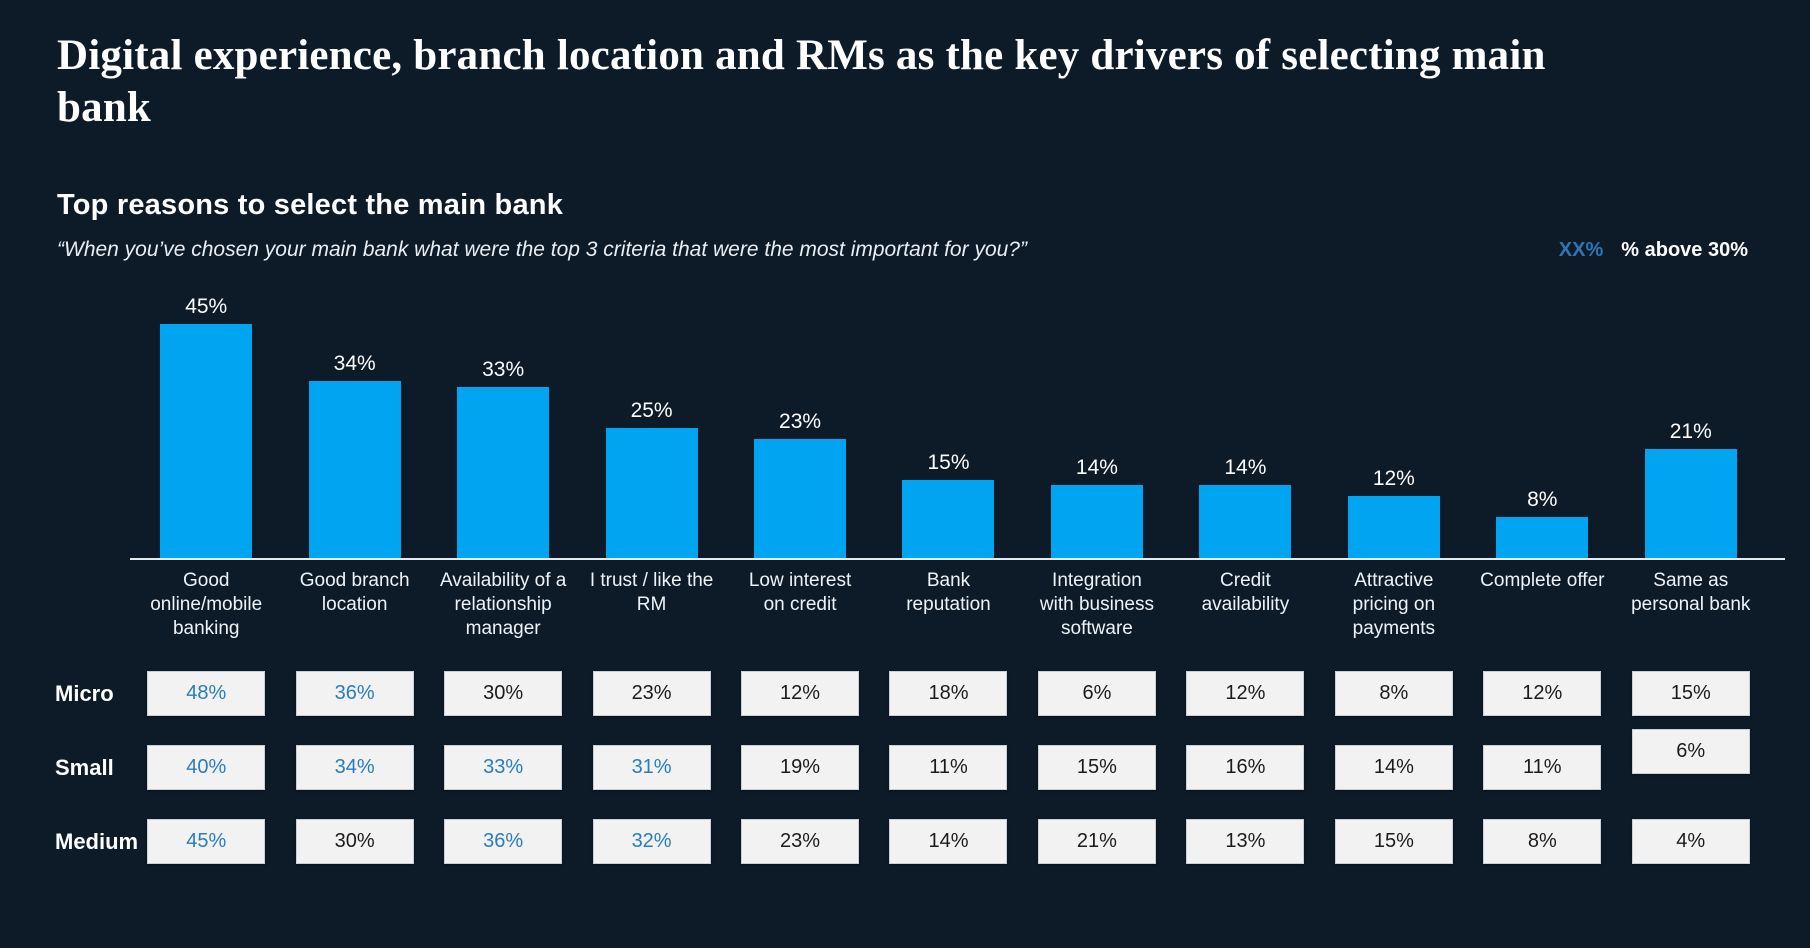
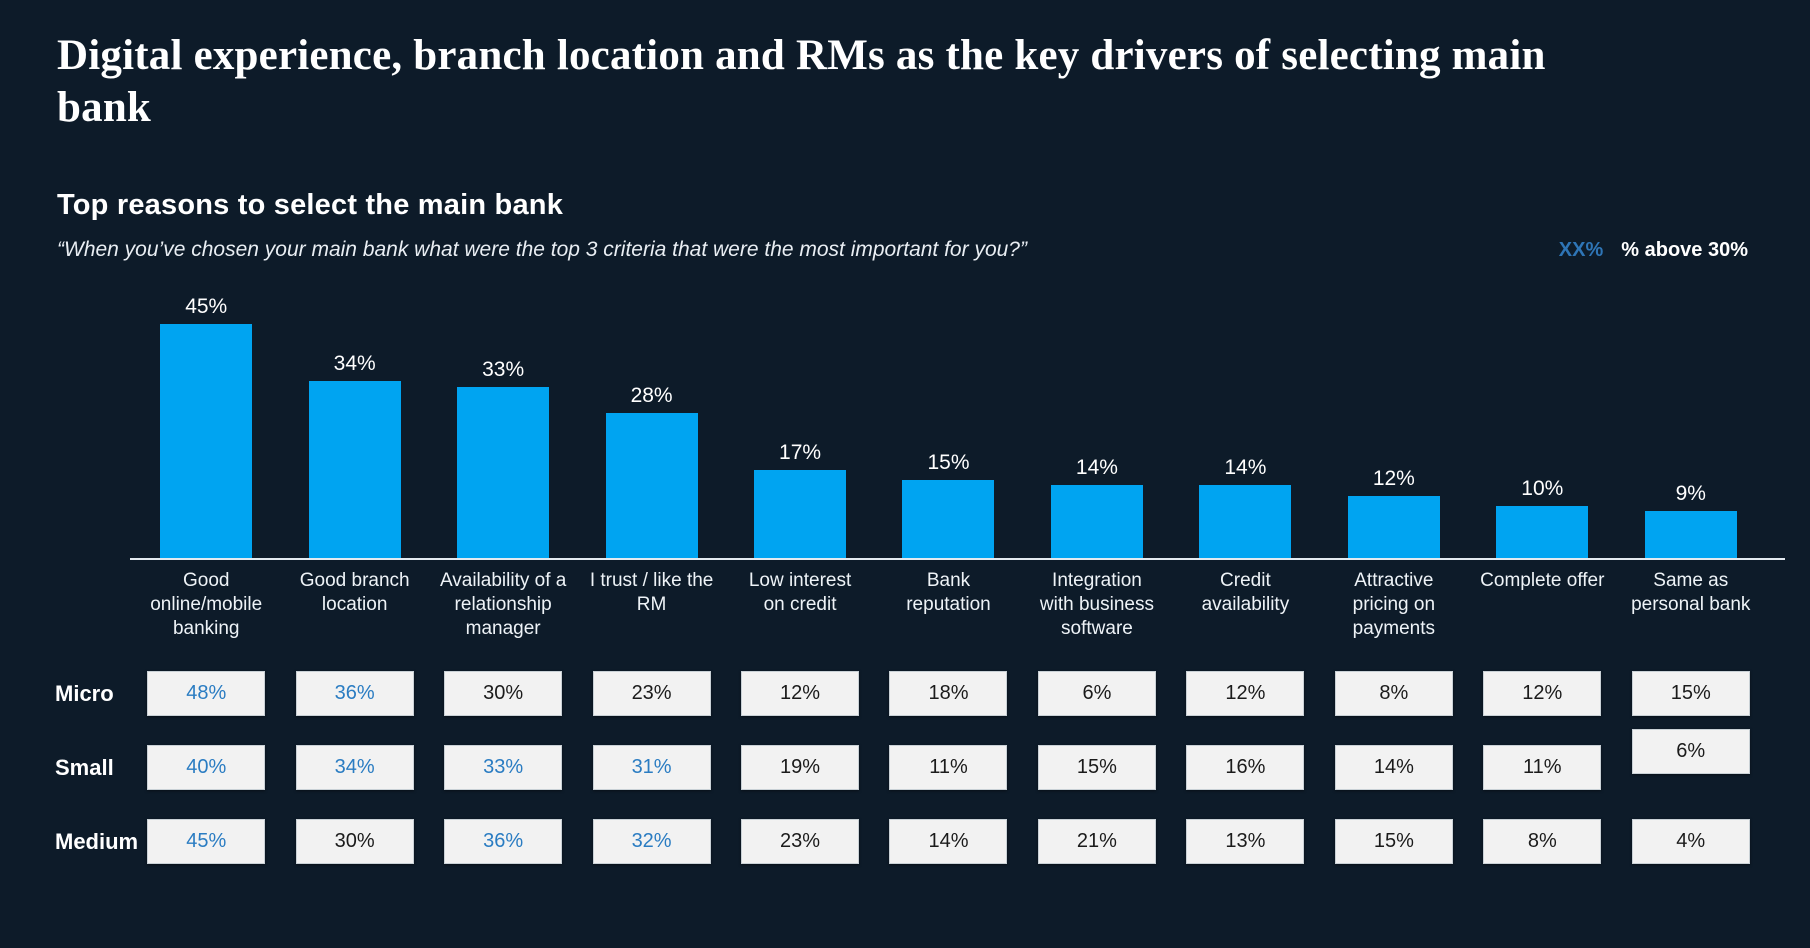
I trust / like the RM: 25% -> 28%
Low interest on credit: 23% -> 17%
Complete offer: 8% -> 10%
Same as personal bank: 21% -> 9%
